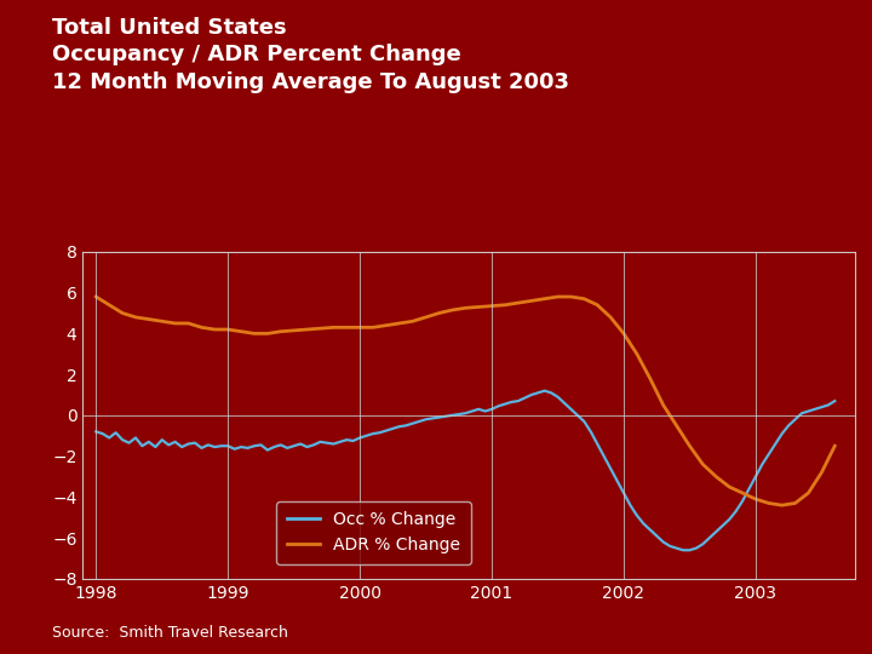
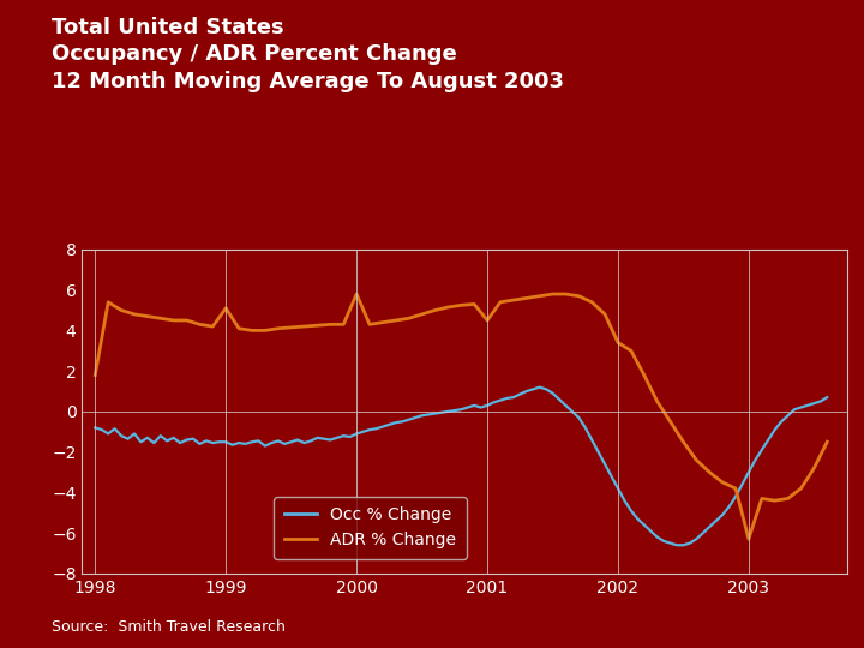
ADR % Change/1998: 5.8 -> 1.8
ADR % Change/1999: 4.2 -> 5.1
ADR % Change/2000: 4.3 -> 5.8
ADR % Change/2001: 5.3 -> 4.5
ADR % Change/2002: 4.0 -> 3.4
ADR % Change/2003: -4.1 -> -6.3
